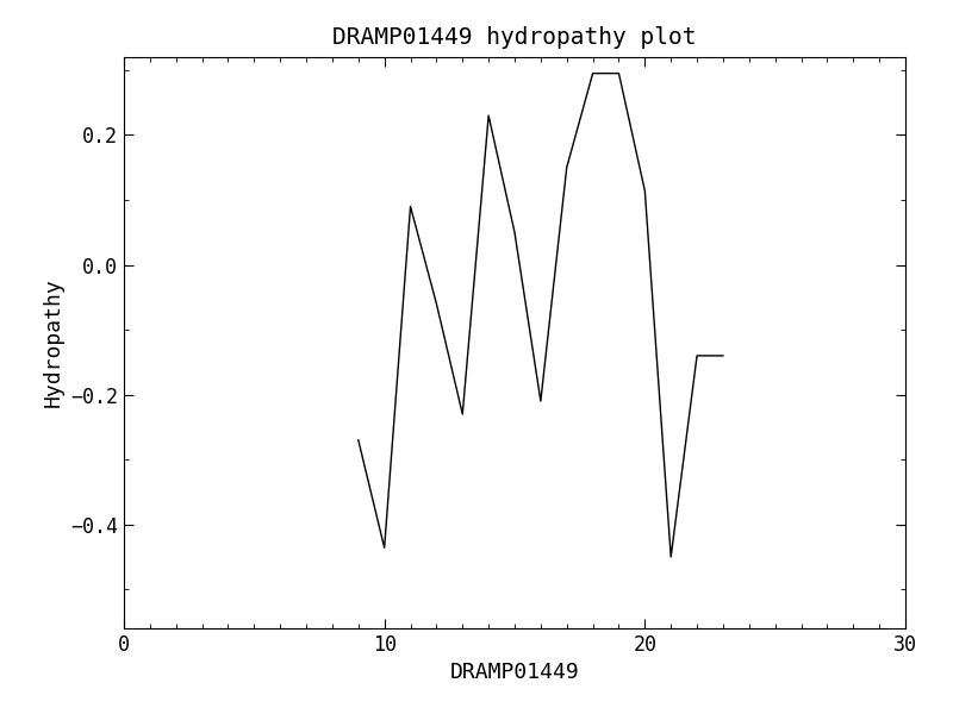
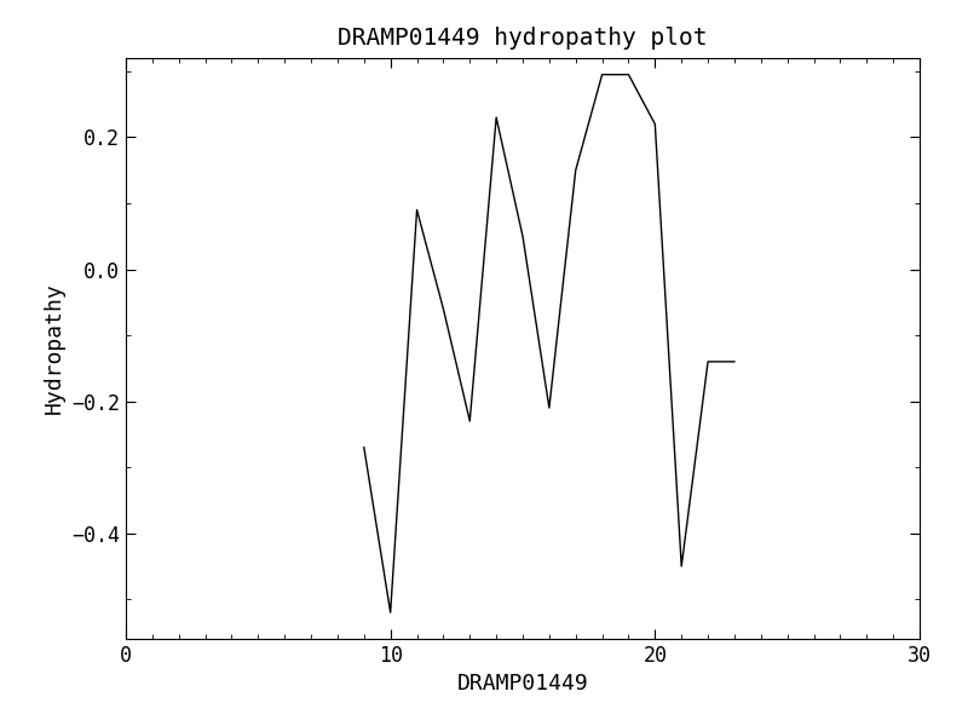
10: -0.436 -> -0.520
20: 0.114 -> 0.220
